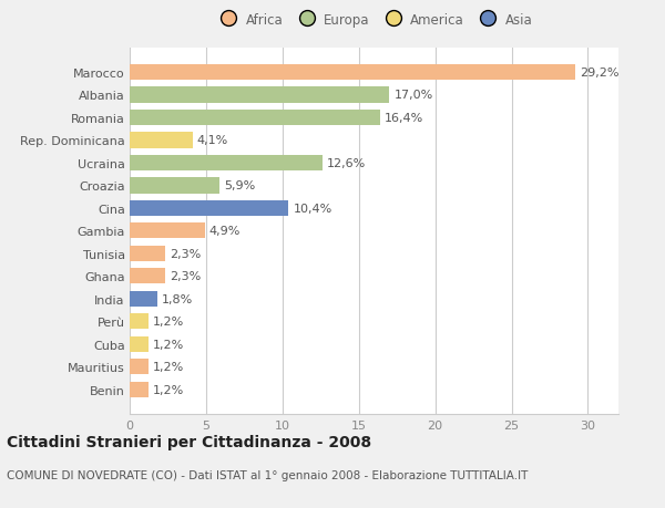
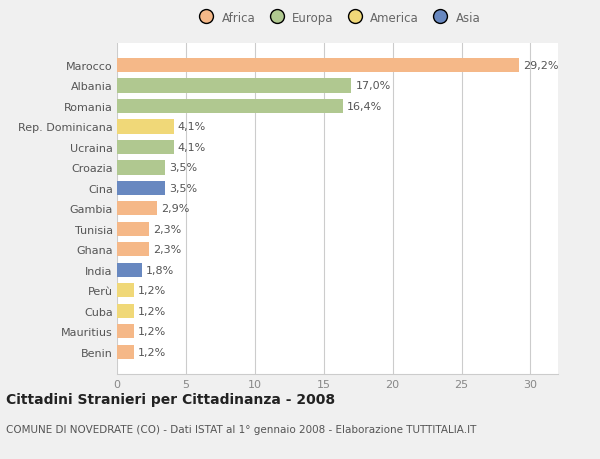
Ucraina: 12,6% -> 4,1%
Croazia: 5,9% -> 3,5%
Cina: 10,4% -> 3,5%
Gambia: 4,9% -> 2,9%
